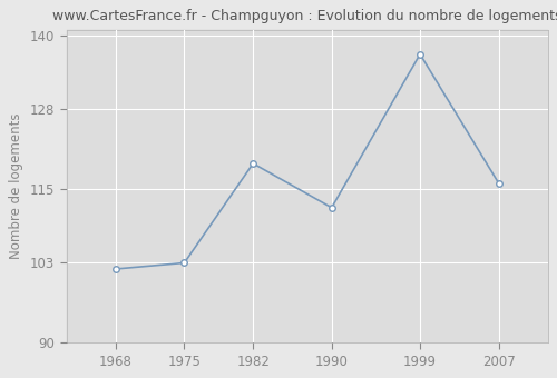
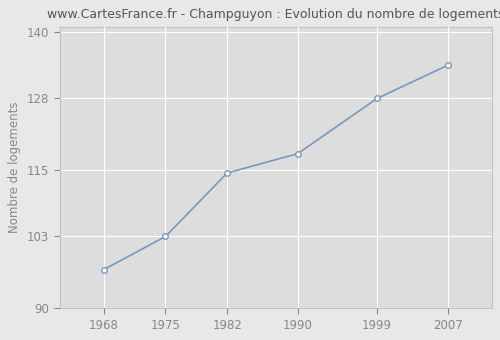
1968: 102.0 -> 97.0
1982: 119.2 -> 114.5
1990: 112.0 -> 118.0
1999: 137.0 -> 128.0
2007: 116.0 -> 134.0
